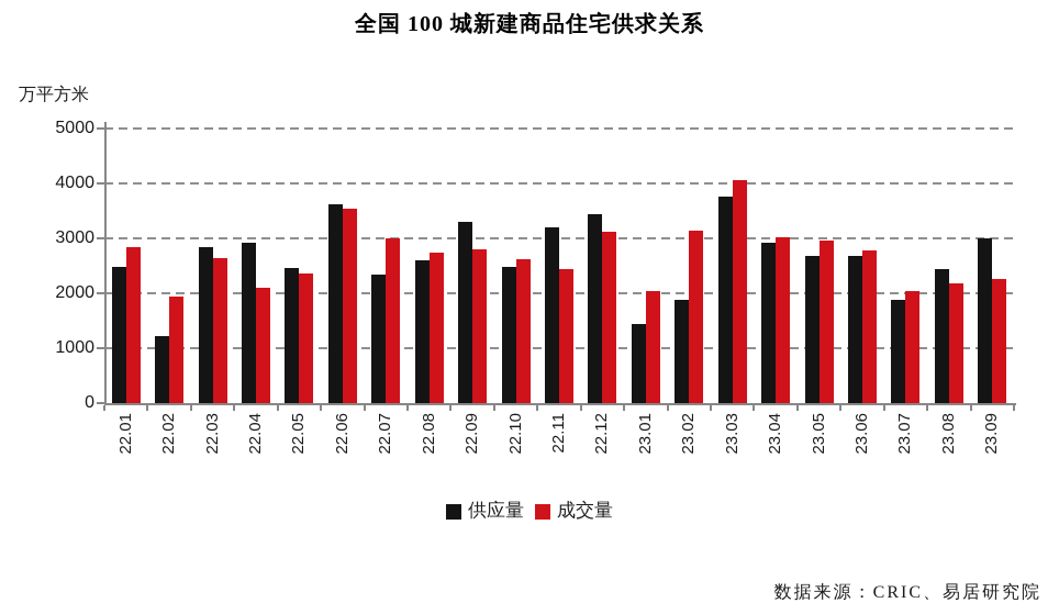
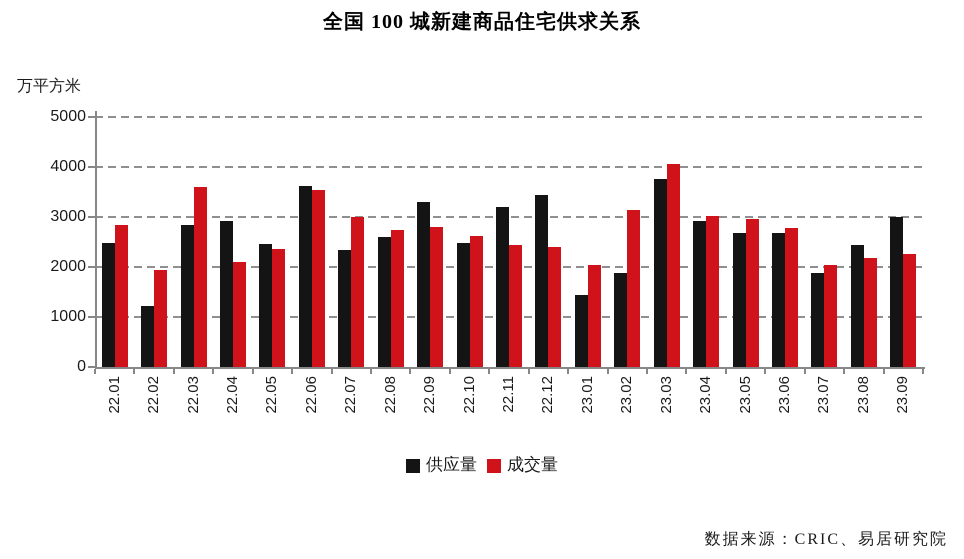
成交量/22.03: 2600 -> 3600
成交量/22.12: 3100 -> 2400
